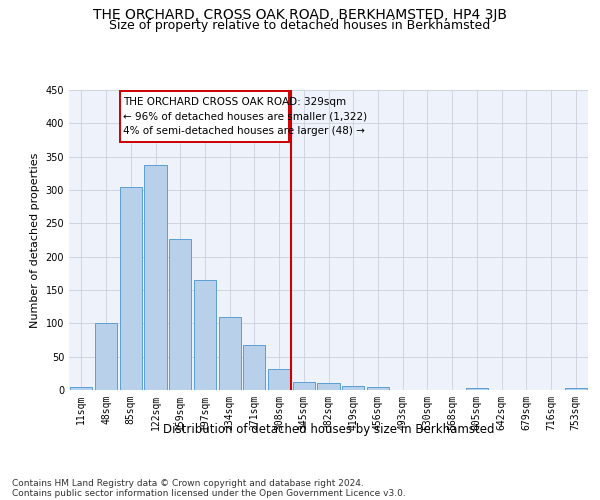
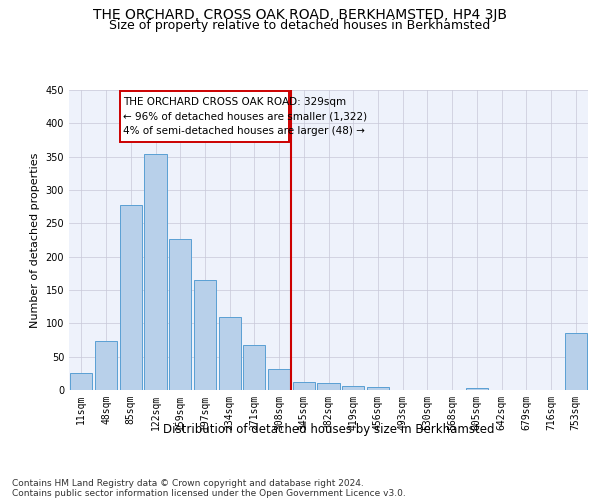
11sqm: 5 -> 26
48sqm: 100 -> 74
85sqm: 305 -> 278
122sqm: 337 -> 354
753sqm: 3 -> 86
